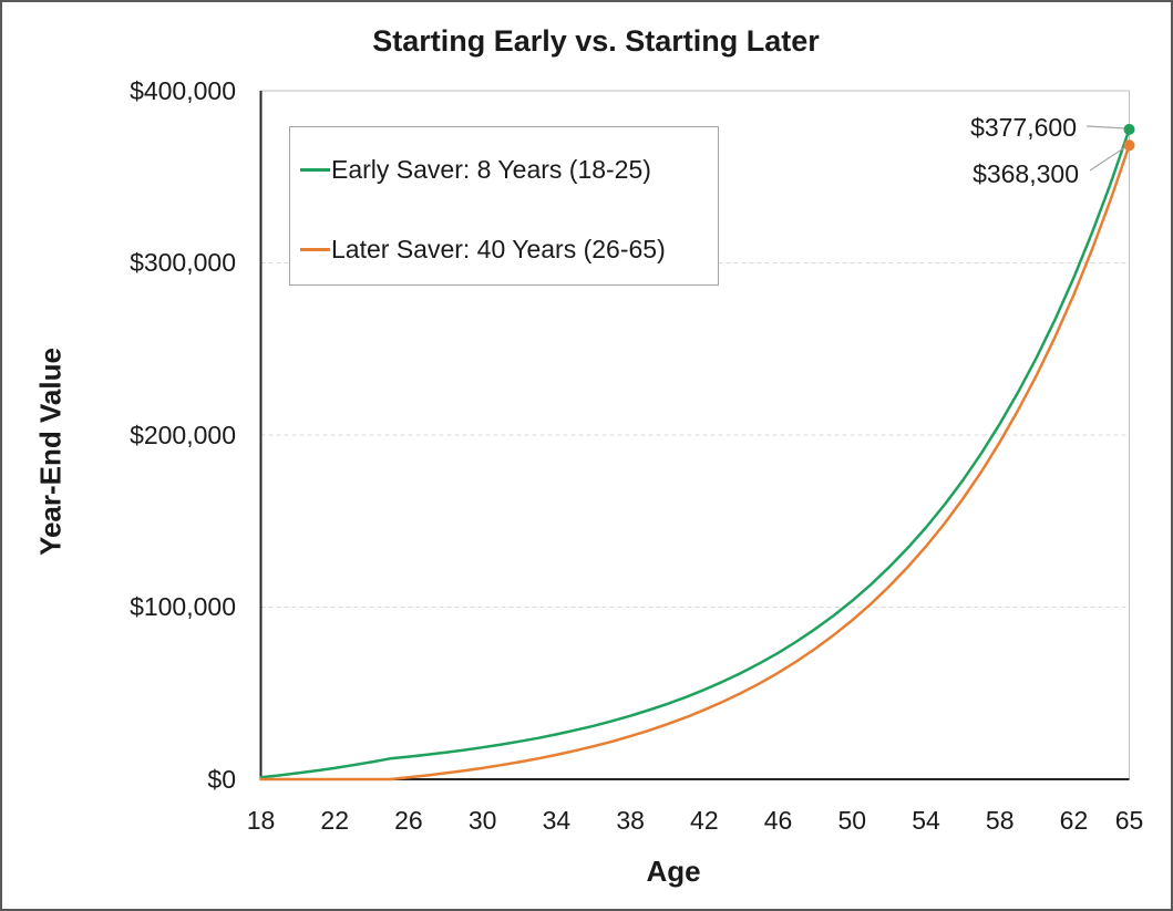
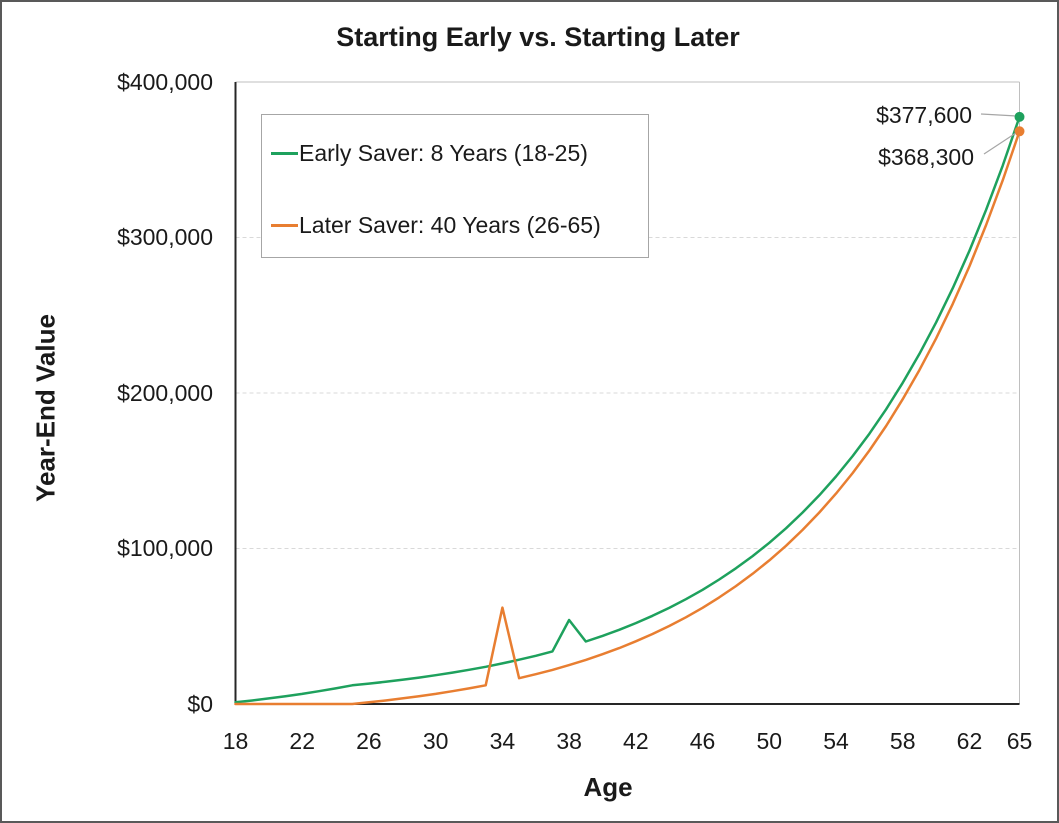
Later Saver: 40 Years (26-65)/34: $14000 -> $62000
Early Saver: 8 Years (18-25)/38: $37000 -> $54000
